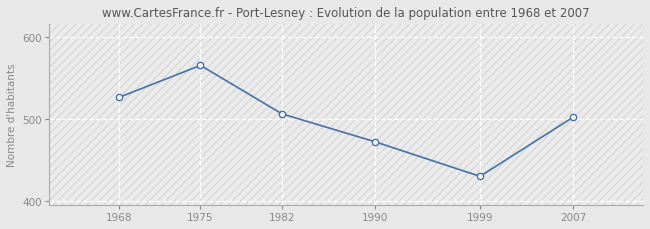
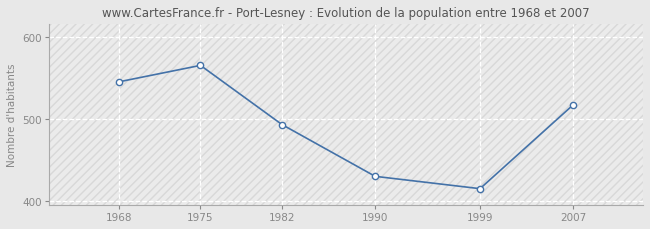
1968: 526 -> 545
1982: 506 -> 493
1990: 472 -> 430
1999: 430 -> 415
2007: 502 -> 517
